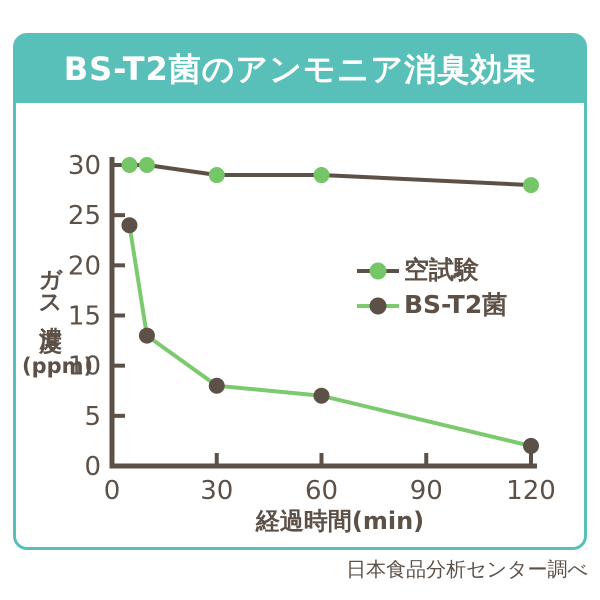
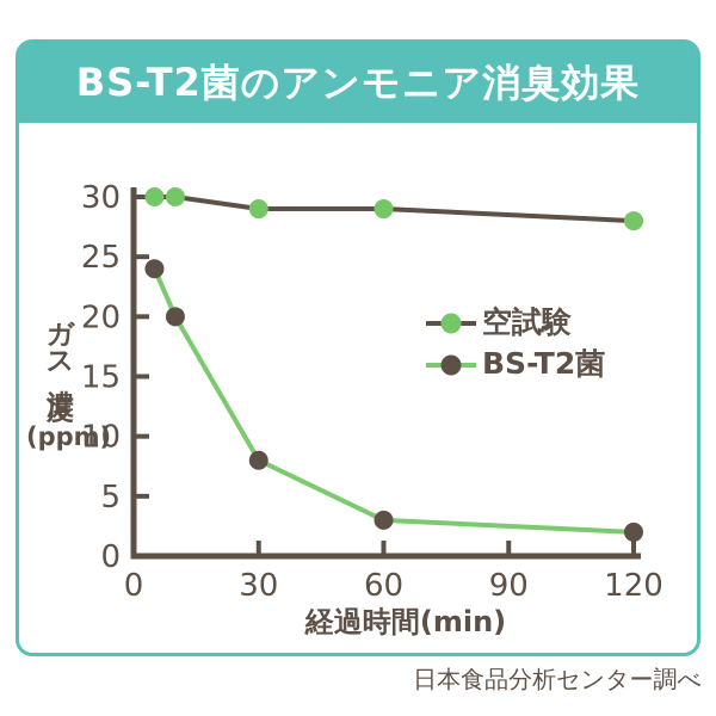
BS-T2菌/10: 13 -> 20
BS-T2菌/60: 7 -> 3
